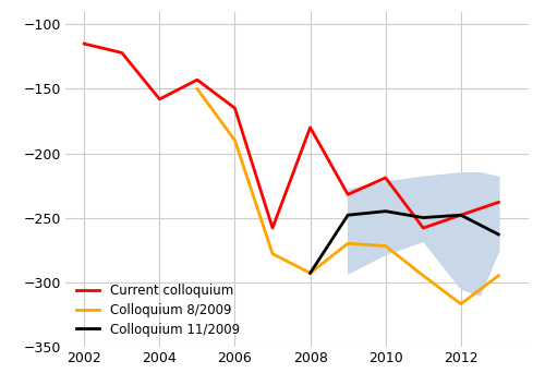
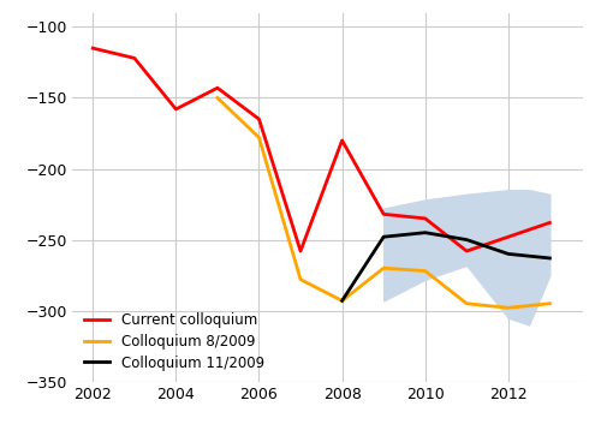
Colloquium 8/2009/2006: -190 -> -178
Current colloquium/2010: -219 -> -235
Colloquium 8/2009/2012: -317 -> -298
Colloquium 11/2009/2012: -248 -> -260
